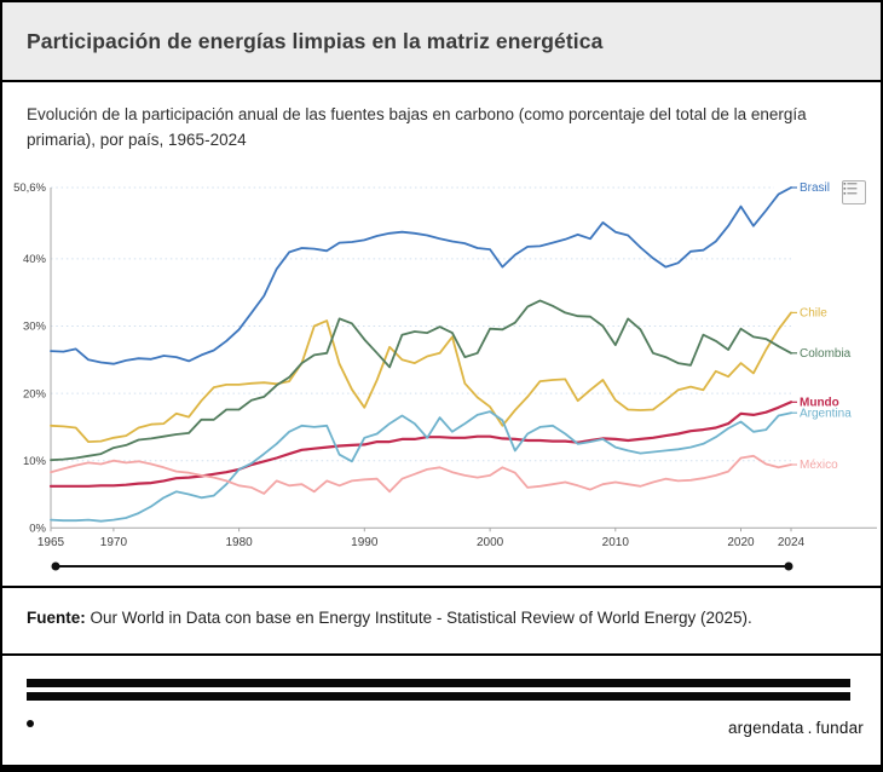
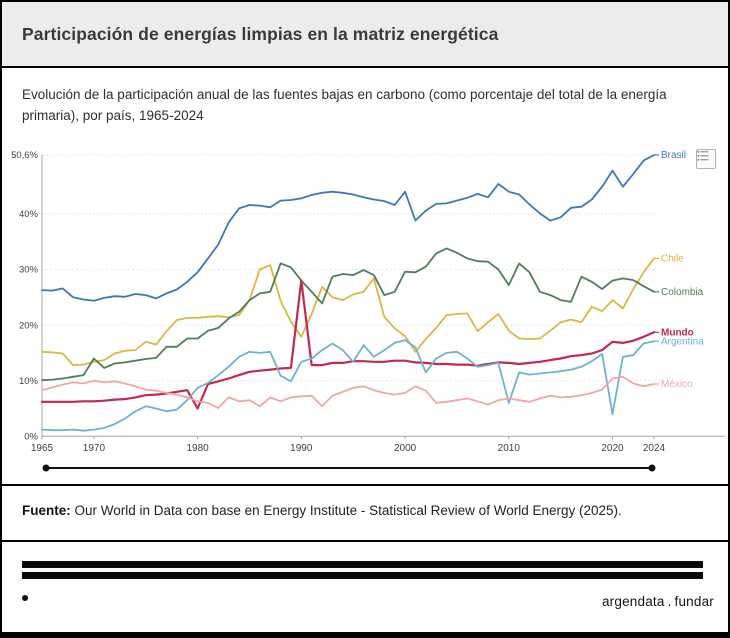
Colombia/1970: 12% -> 14%
Mundo/1980: 9% -> 5%
Mundo/1990: 12% -> 28%
Brasil/2000: 41% -> 44%
Argentina/2010: 12% -> 6%
Colombia/2020: 30% -> 28%
Argentina/2020: 16% -> 4%
